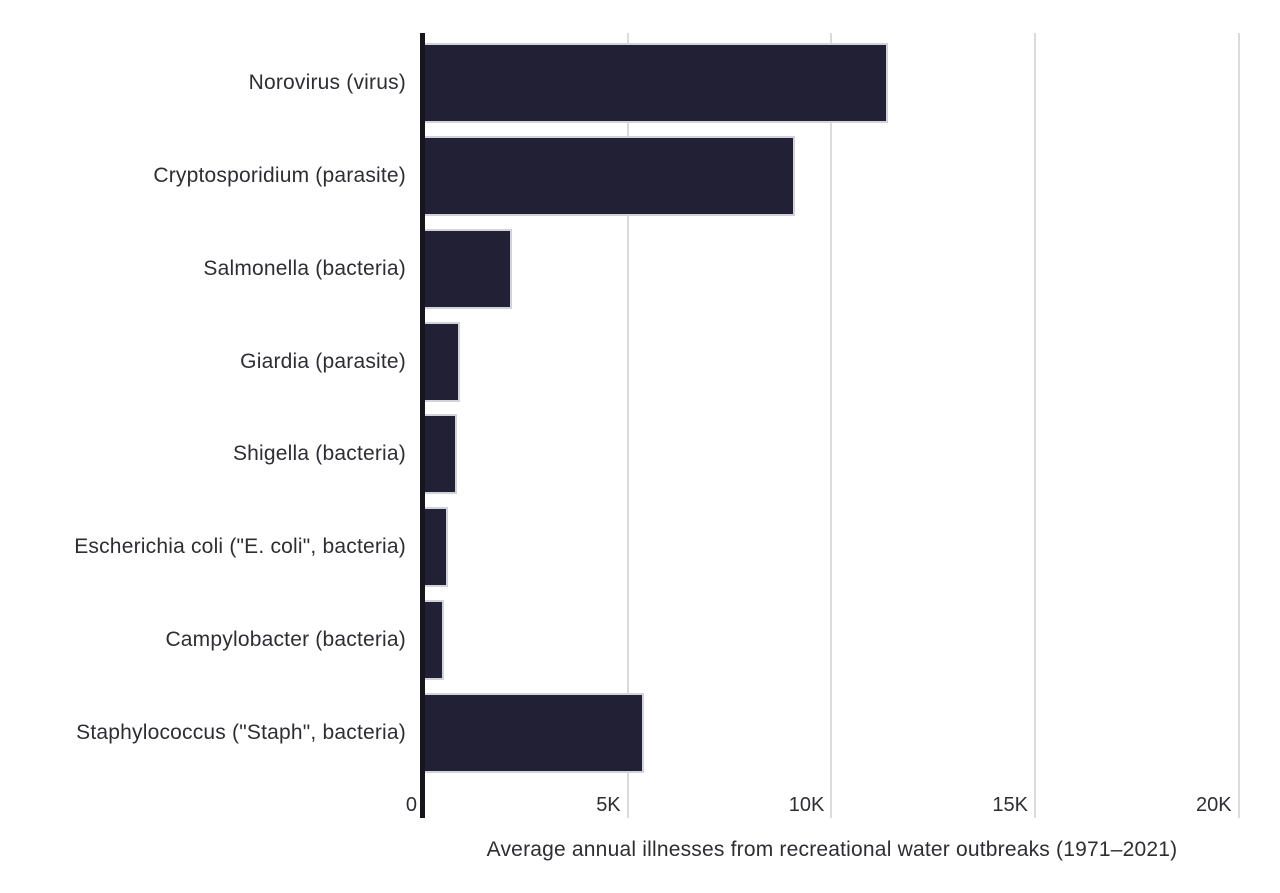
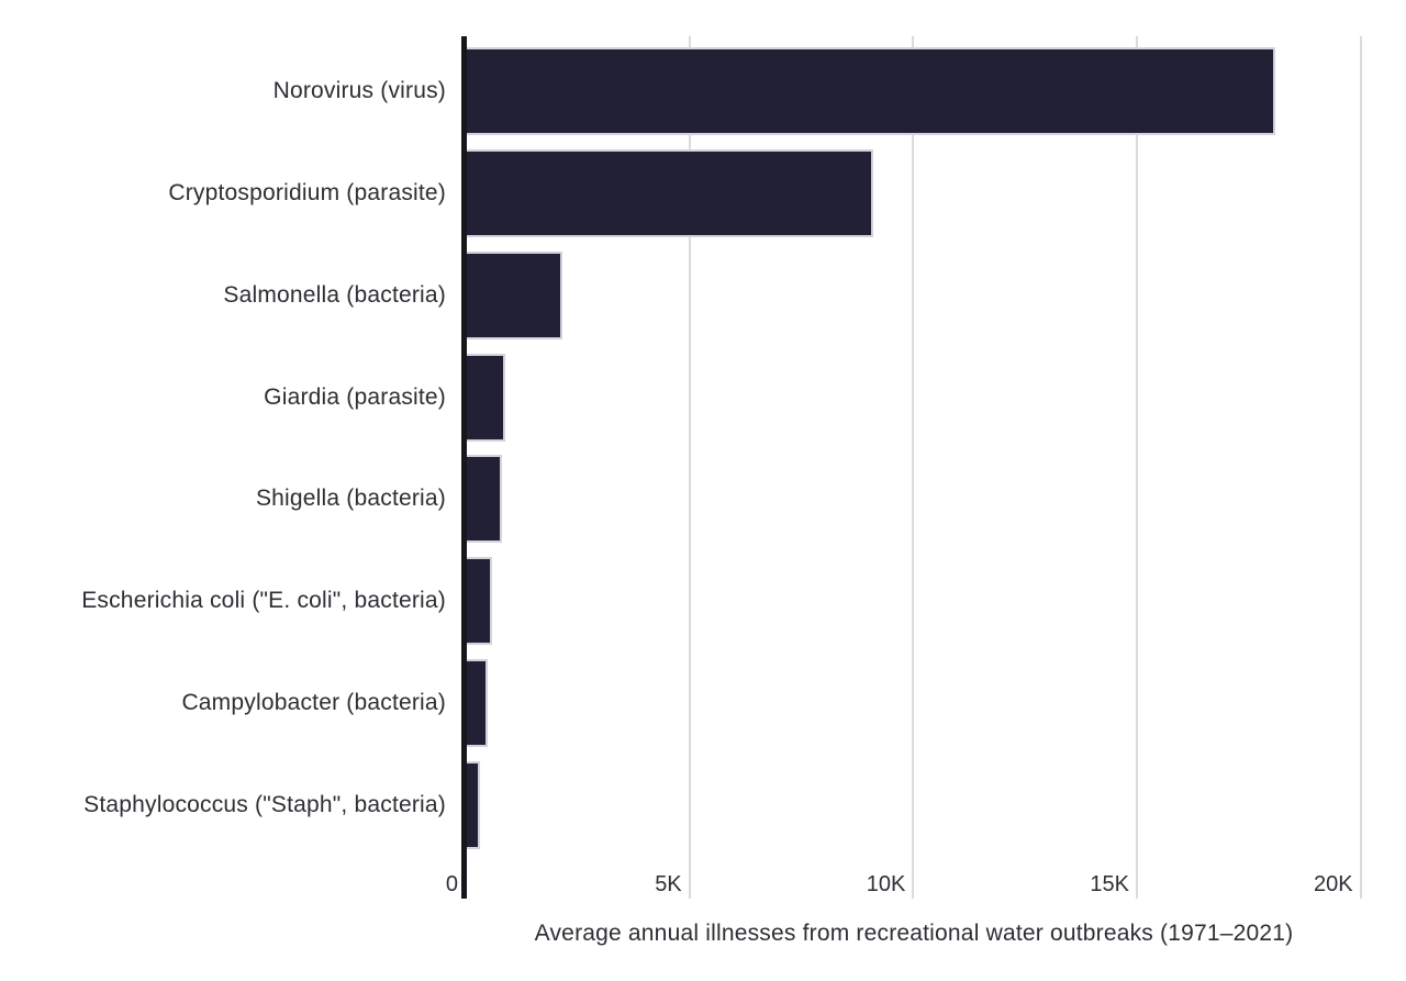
Norovirus (virus): 11.4K -> 18.1K
Staphylococcus ("Staph", bacteria): 5.4K -> 0.3K
